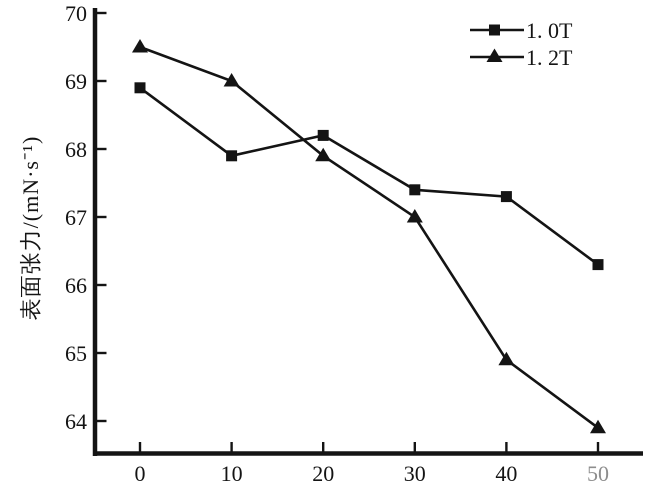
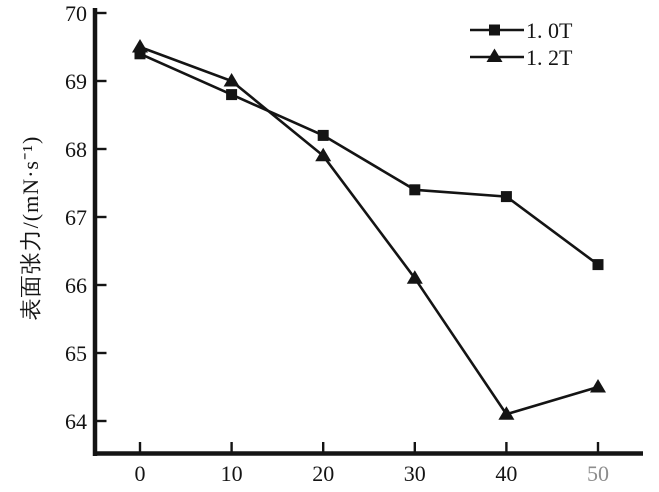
1. 0T/0: 68.9 -> 69.4
1. 0T/10: 67.9 -> 68.8
1. 2T/30: 67.0 -> 66.1
1. 2T/40: 64.9 -> 64.1
1. 2T/50: 63.9 -> 64.5
